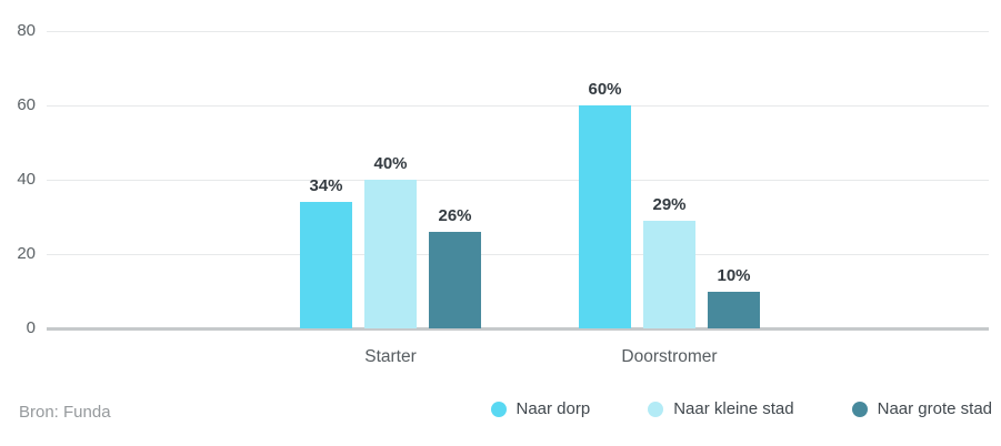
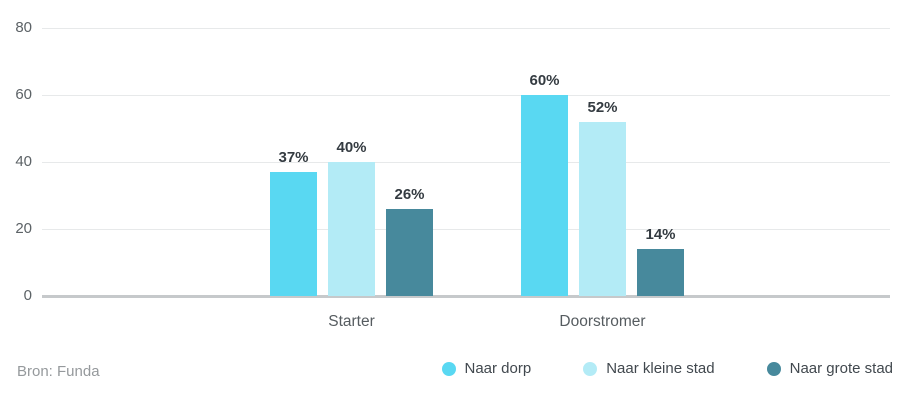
Naar dorp/Starter: 34% -> 37%
Naar kleine stad/Doorstromer: 29% -> 52%
Naar grote stad/Doorstromer: 10% -> 14%
